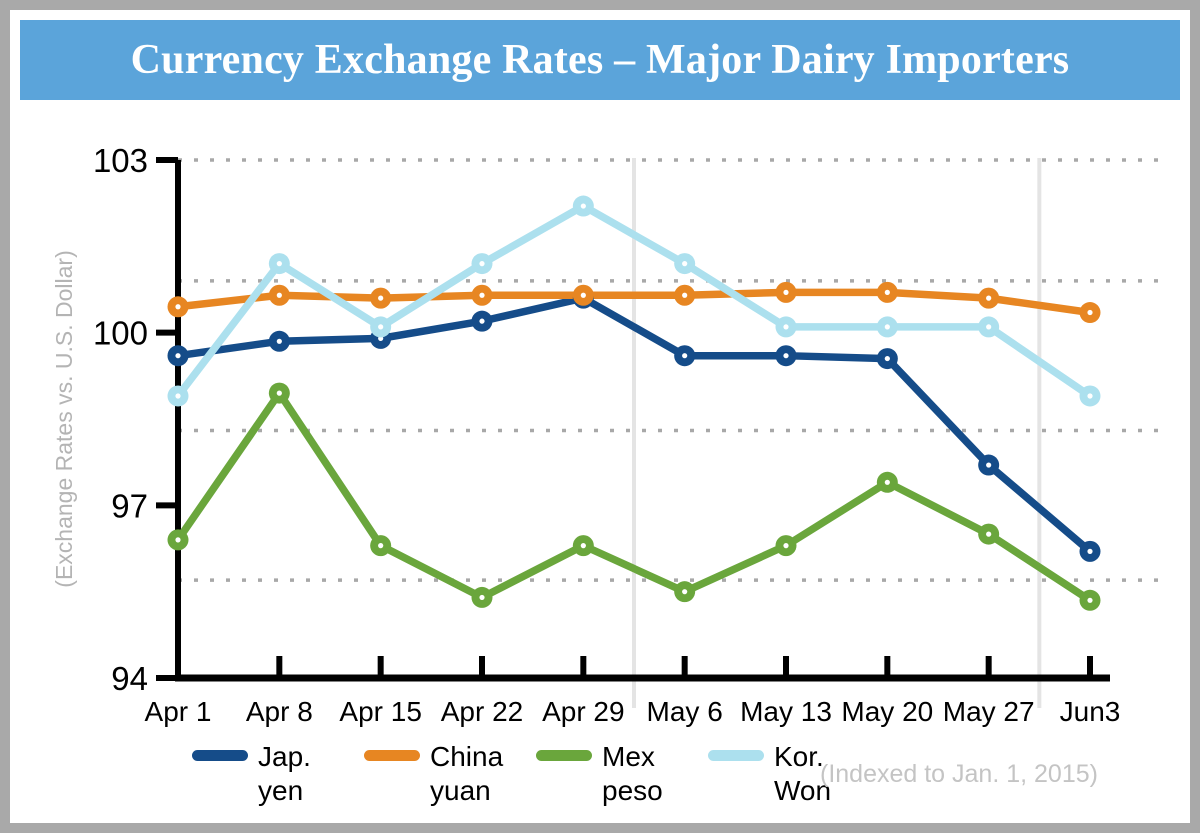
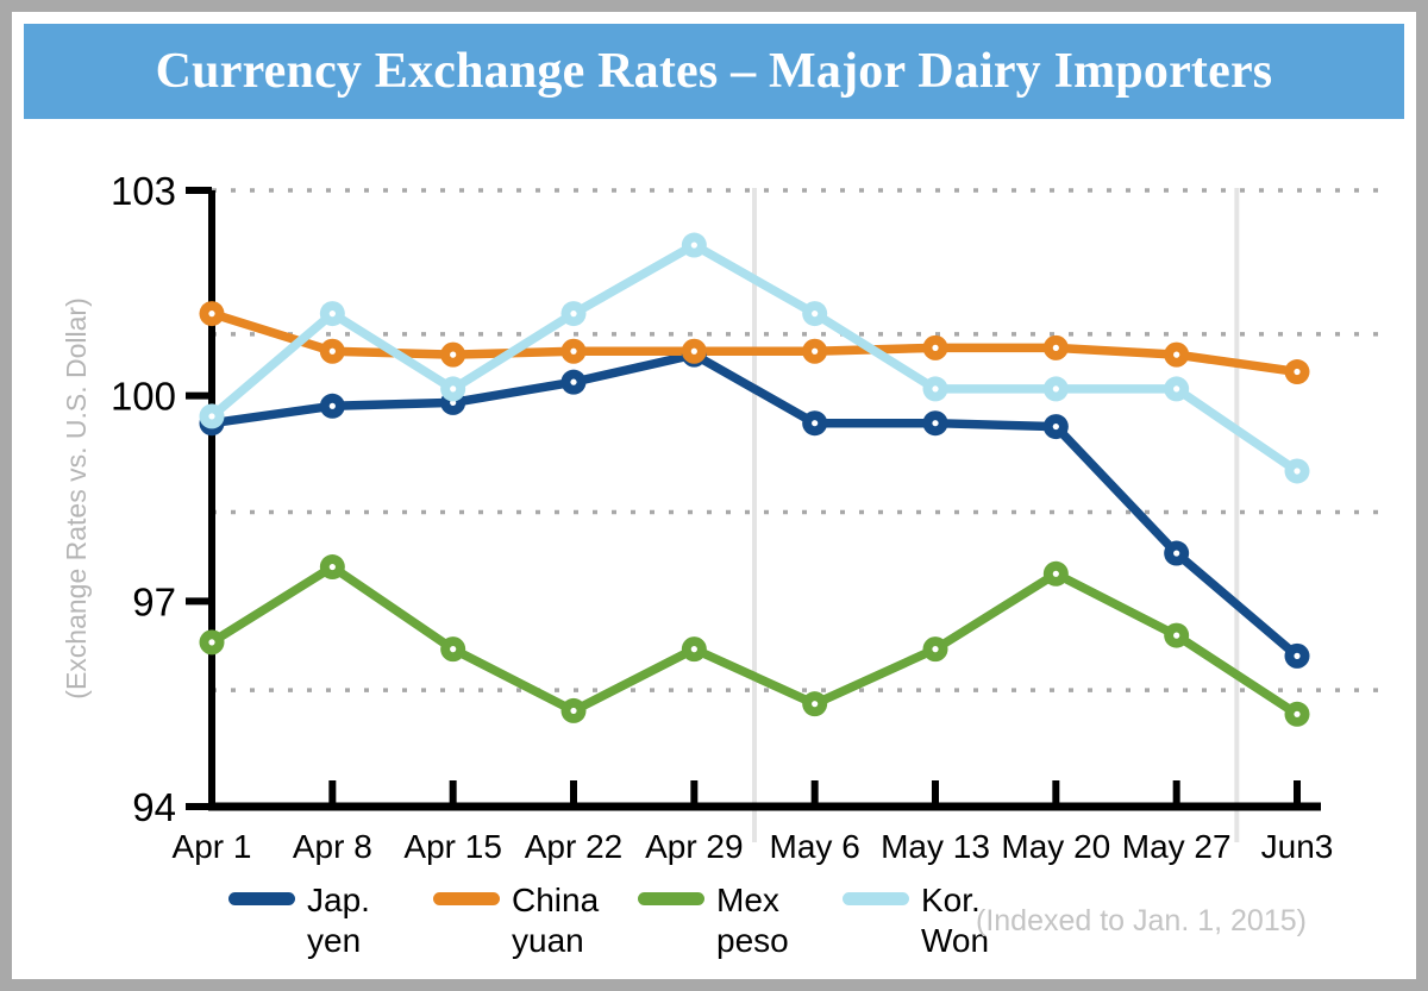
China yuan/Apr 1: 100.5 -> 101.2
Kor. Won/Apr 1: 98.9 -> 99.7
Mex peso/Apr 8: 99.0 -> 97.5
